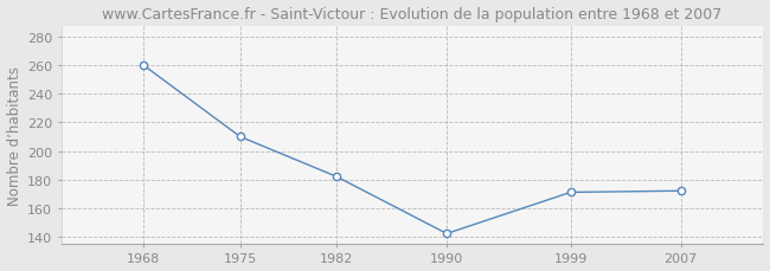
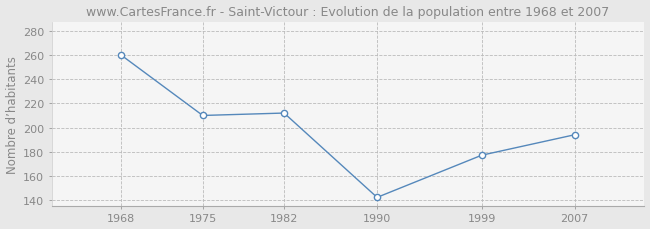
1982: 182 -> 212
1999: 171 -> 177
2007: 172 -> 194
